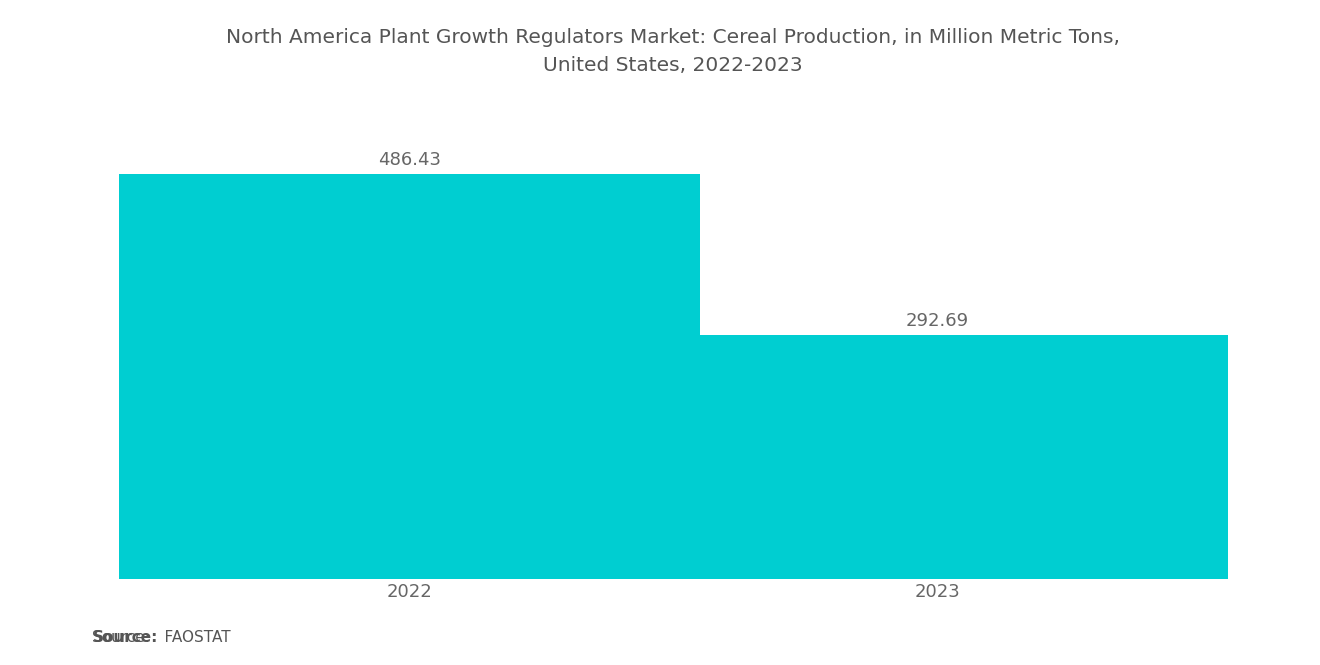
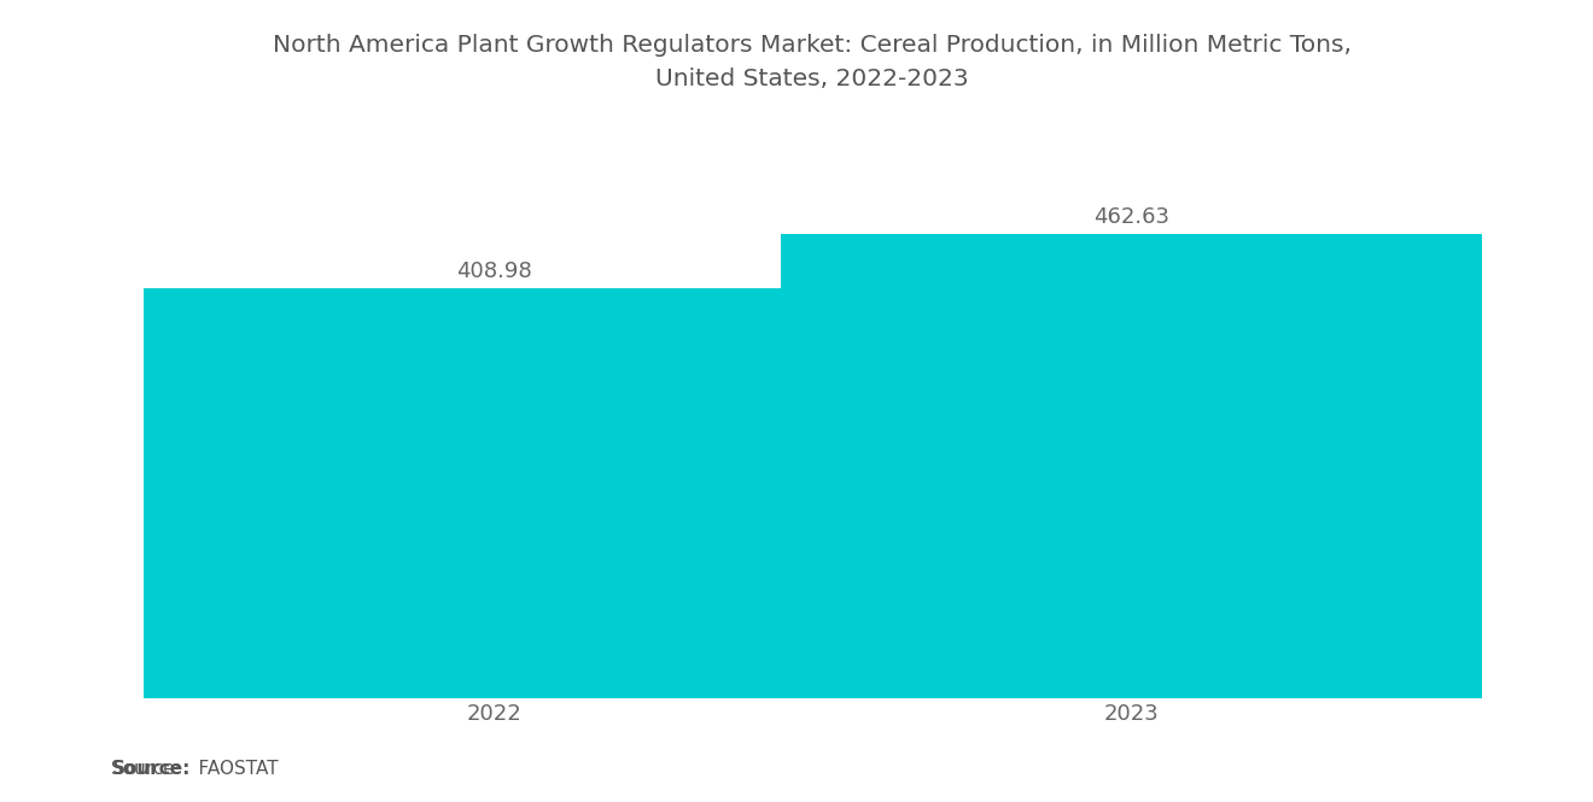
2022: 486.43 -> 408.98
2023: 292.69 -> 462.63
